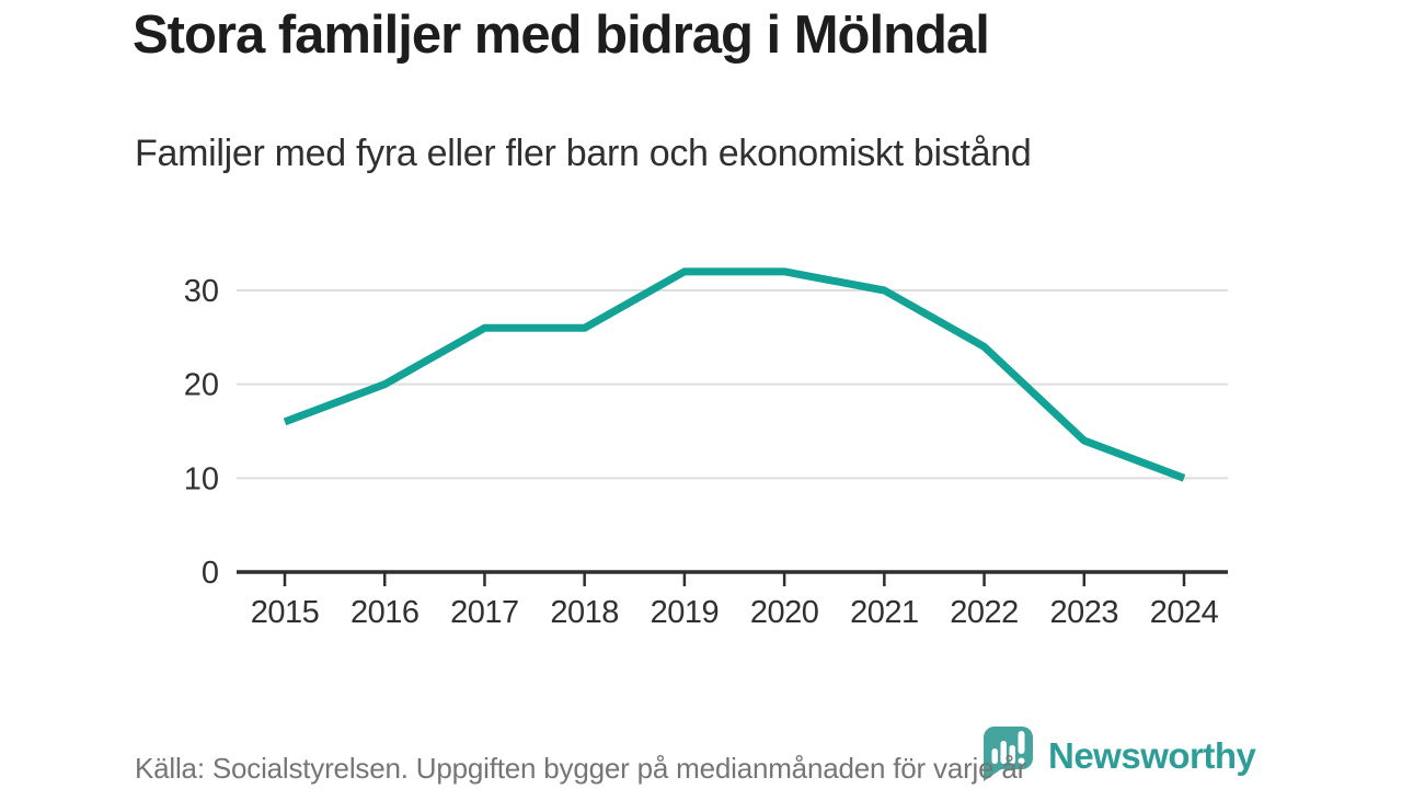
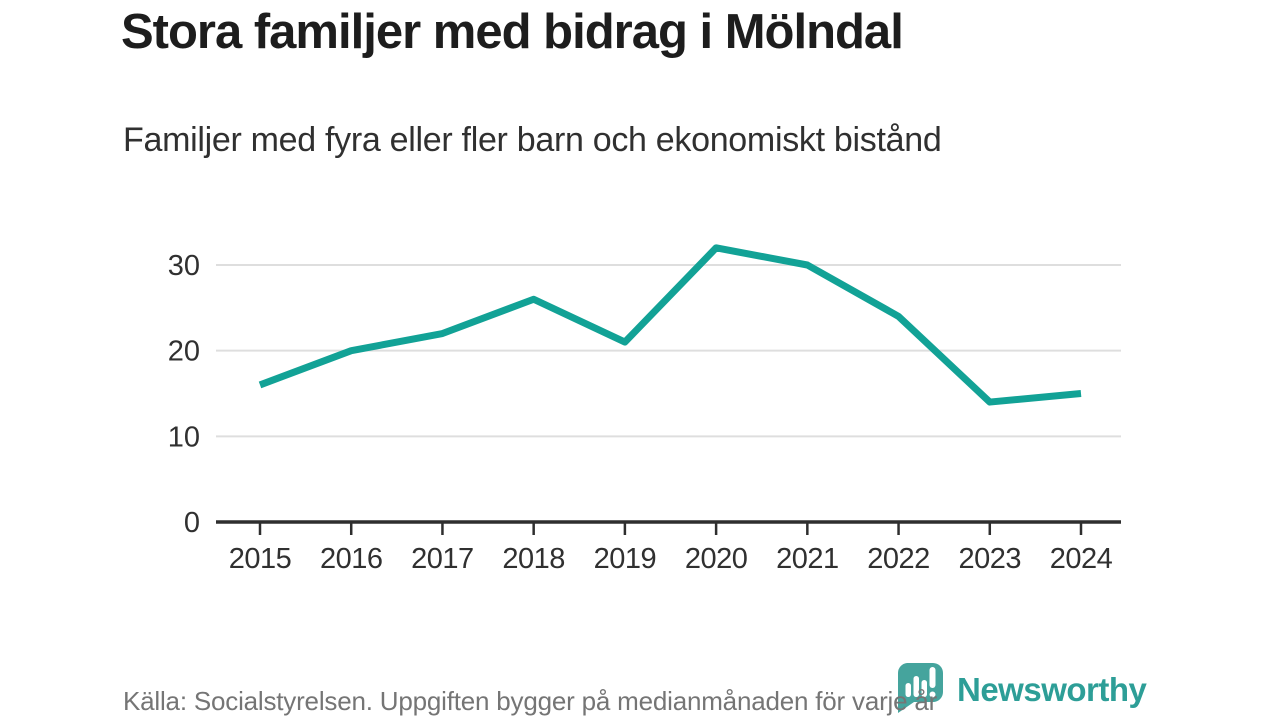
2017: 26 -> 22
2019: 32 -> 21
2024: 10 -> 15
